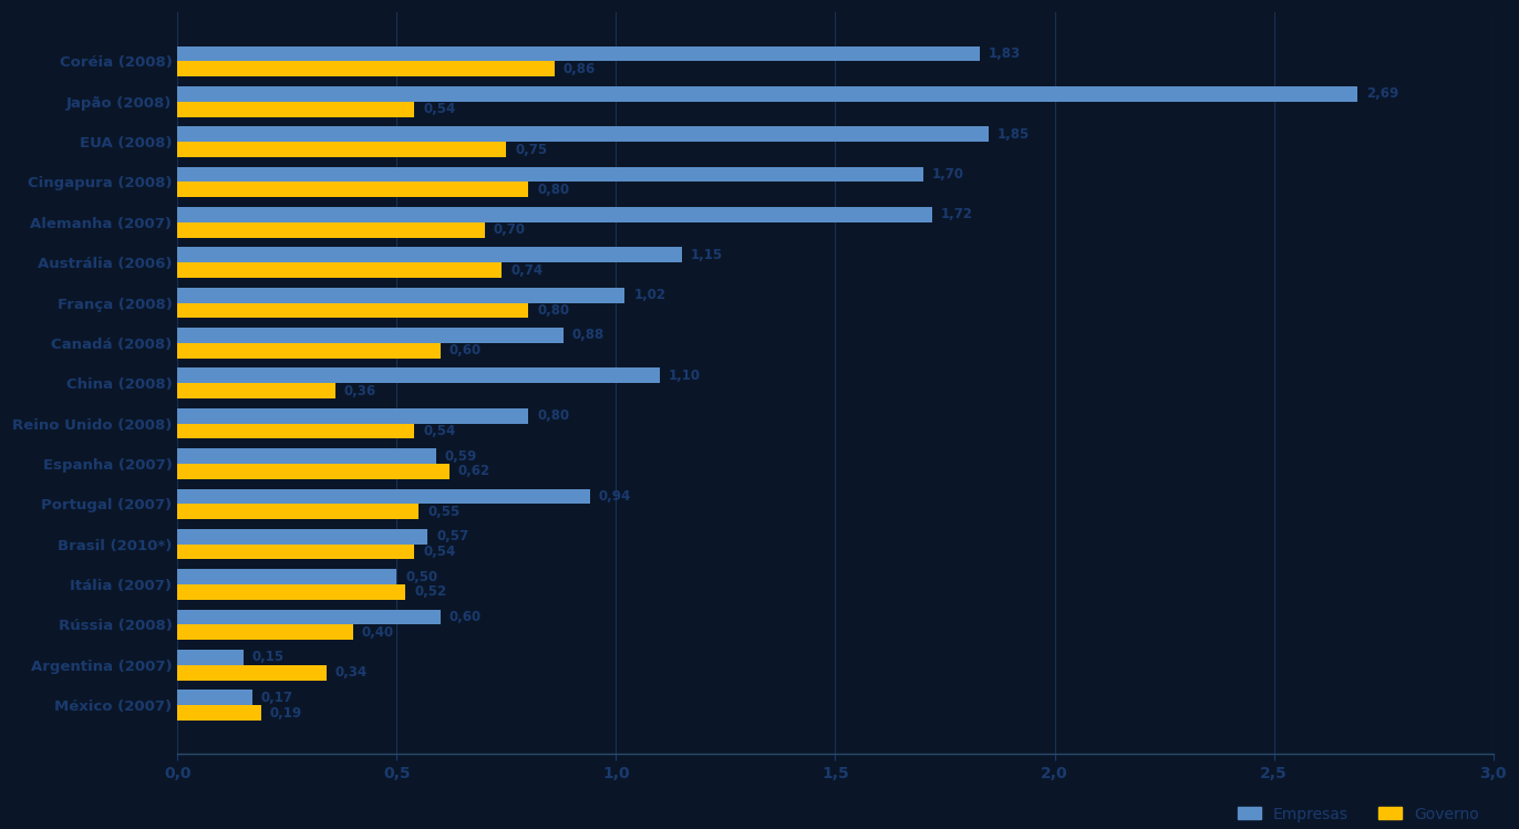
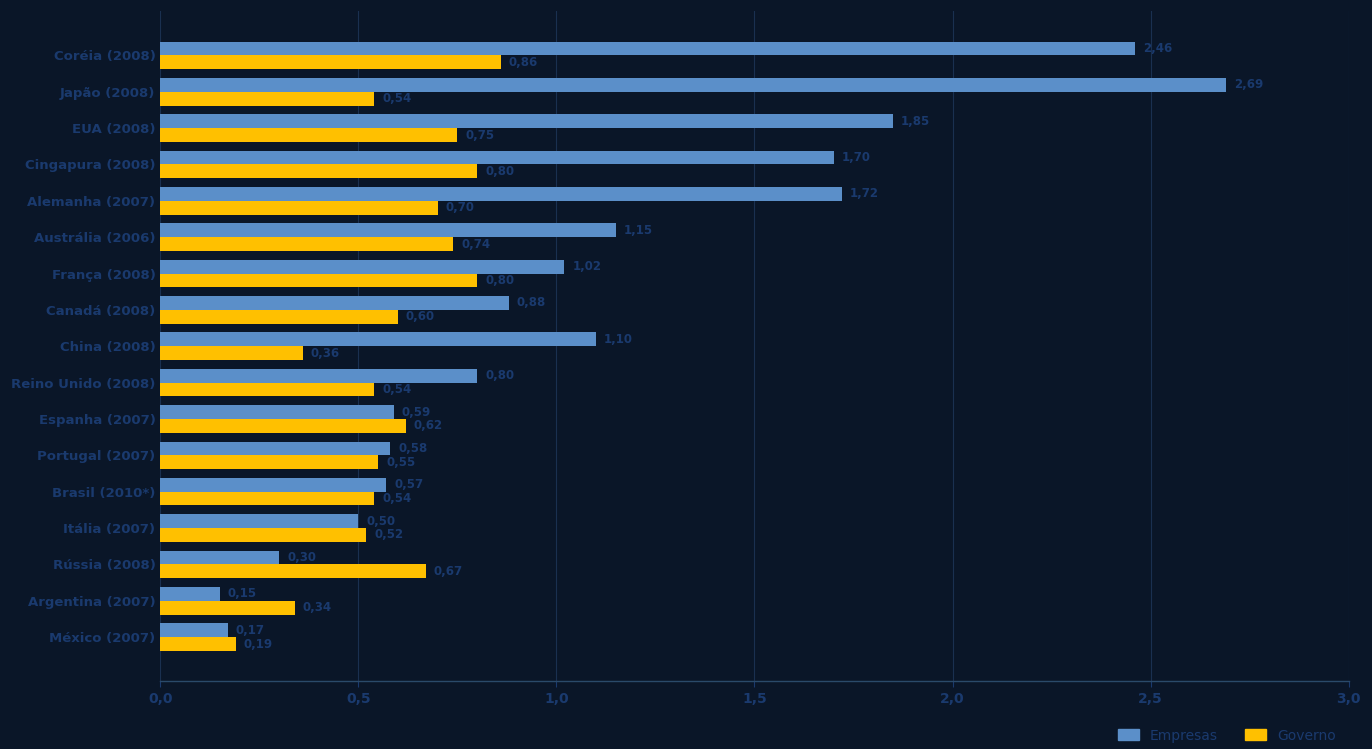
Empresas/Coréia (2008): 1,83 -> 2,46
Empresas/Portugal (2007): 0,94 -> 0,58
Empresas/Rússia (2008): 0,60 -> 0,30
Governo/Rússia (2008): 0,40 -> 0,67
